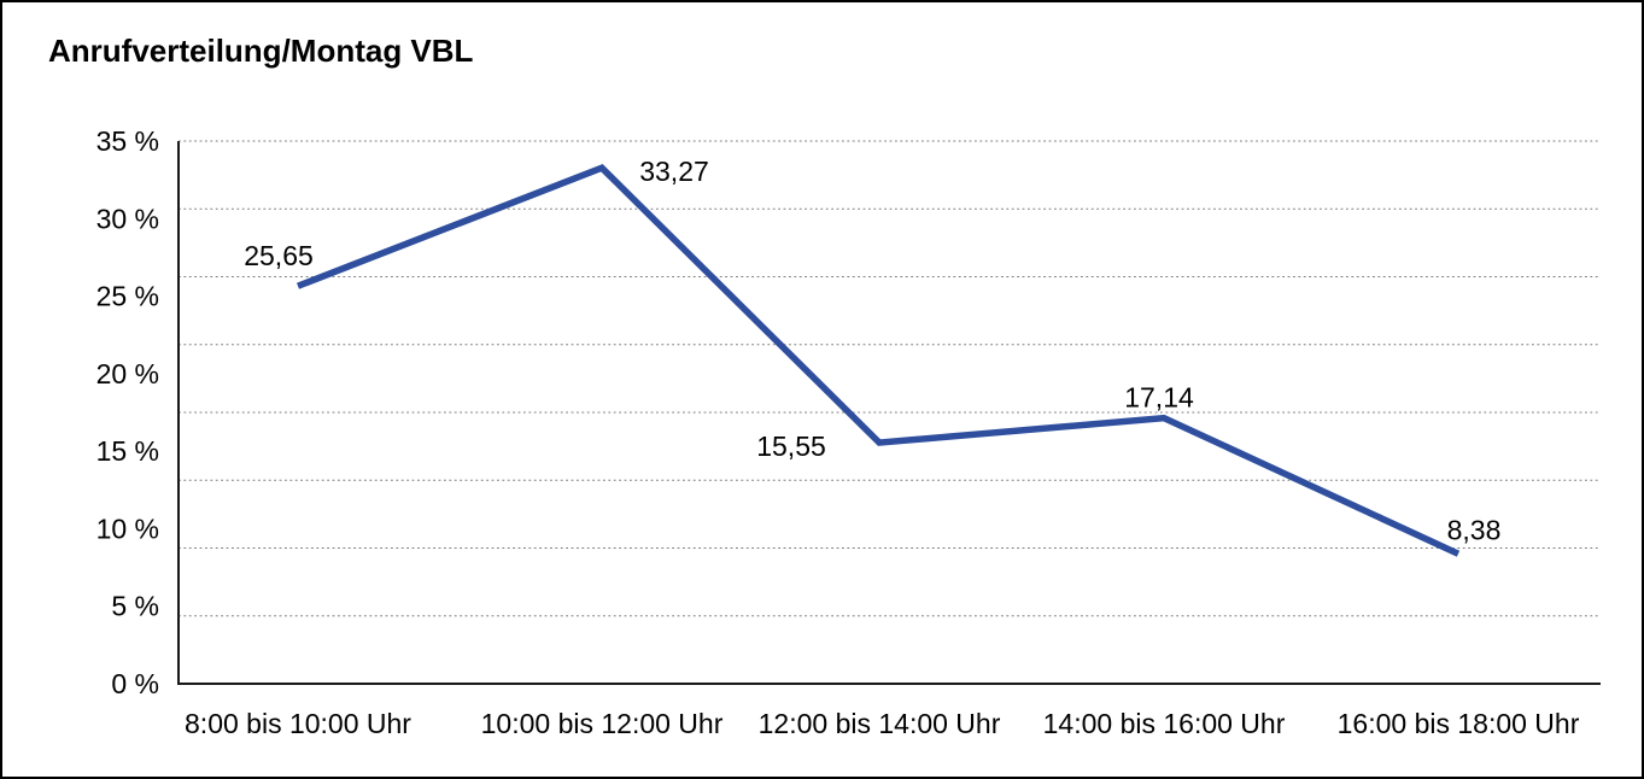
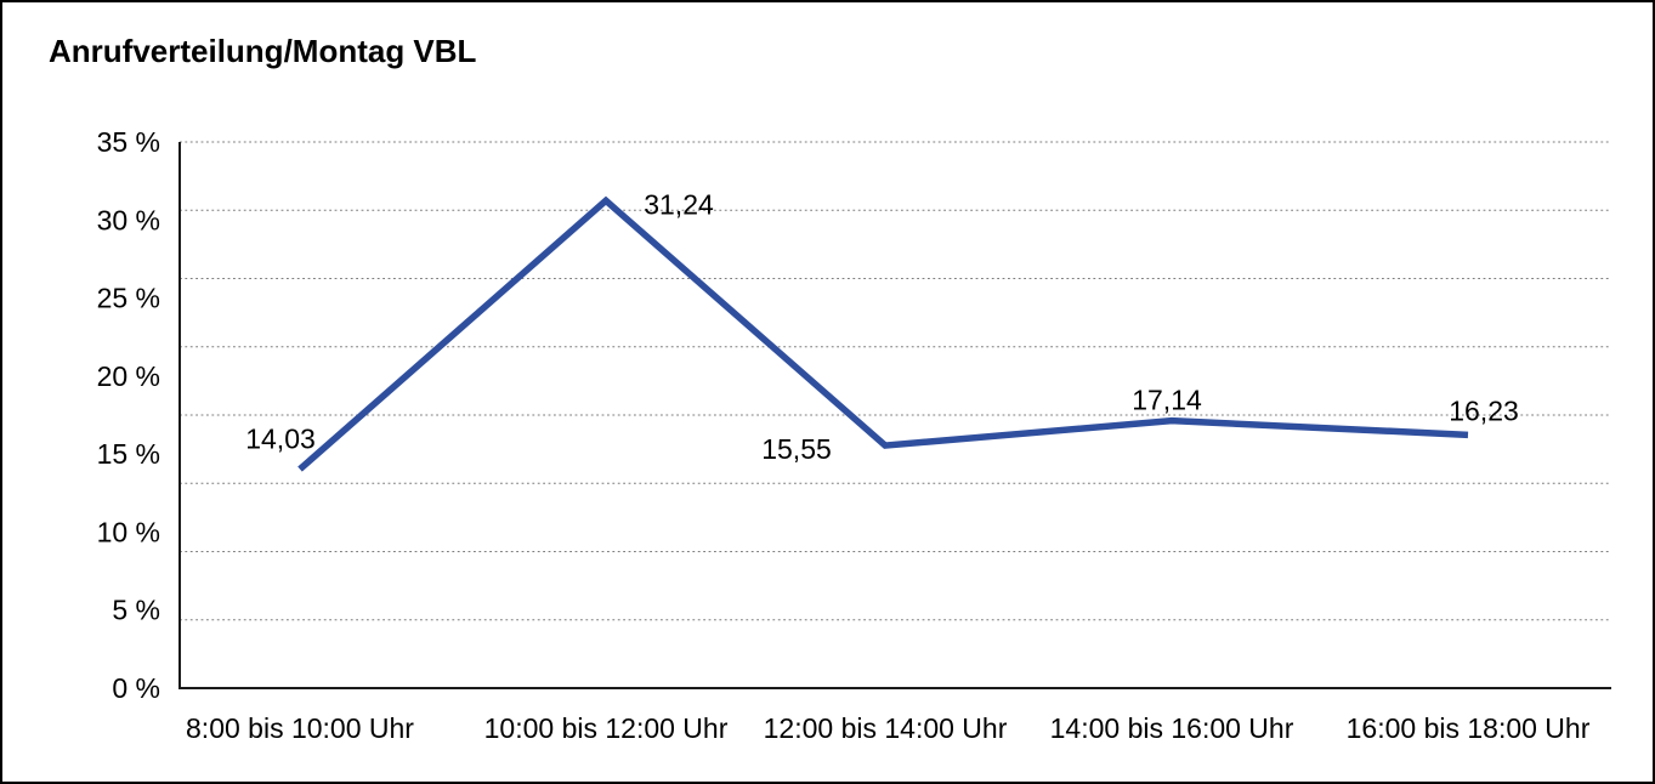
8:00 bis 10:00 Uhr: 25,65 -> 14,03
10:00 bis 12:00 Uhr: 33,27 -> 31,24
16:00 bis 18:00 Uhr: 8,38 -> 16,23
